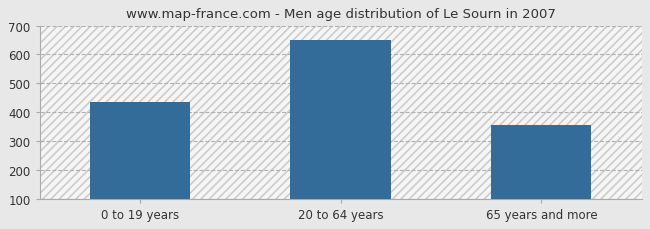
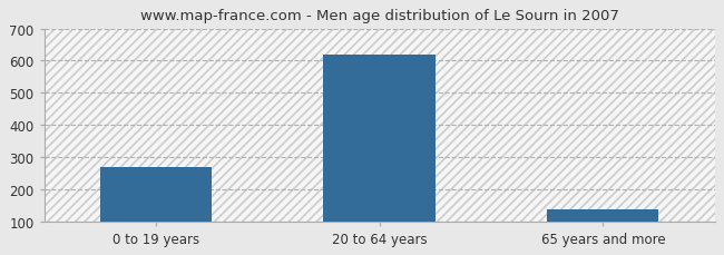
0 to 19 years: 435 -> 268
20 to 64 years: 650 -> 619
65 years and more: 355 -> 138
